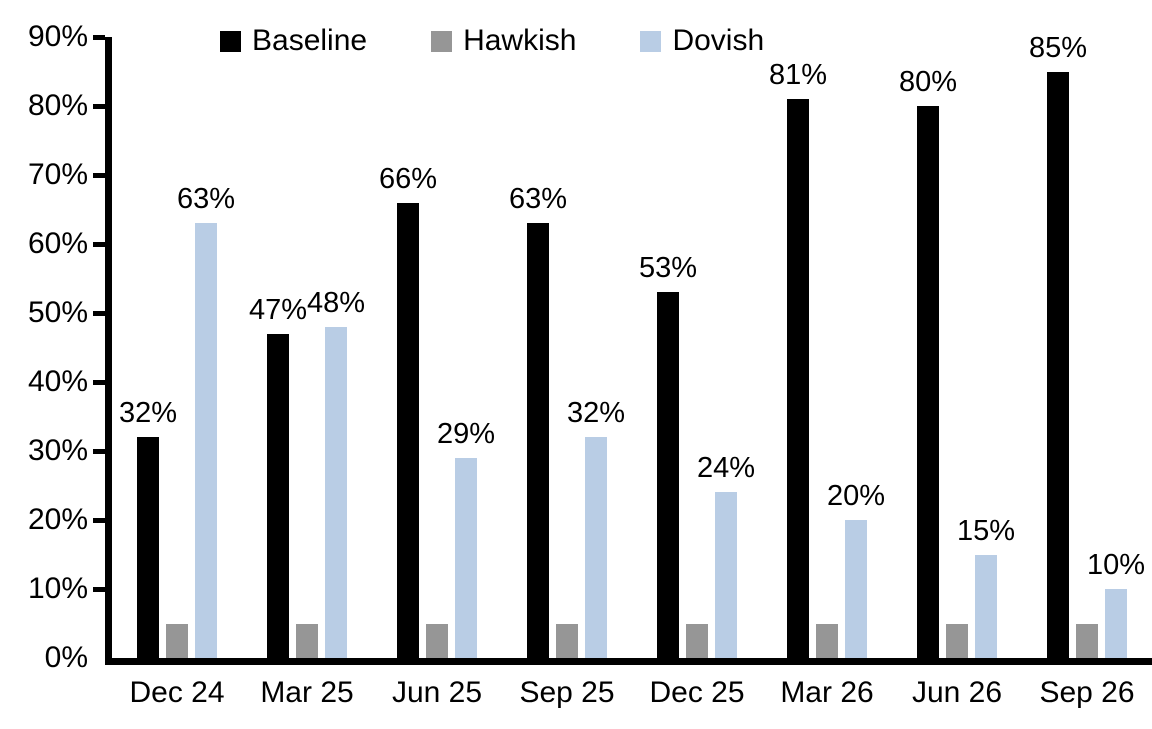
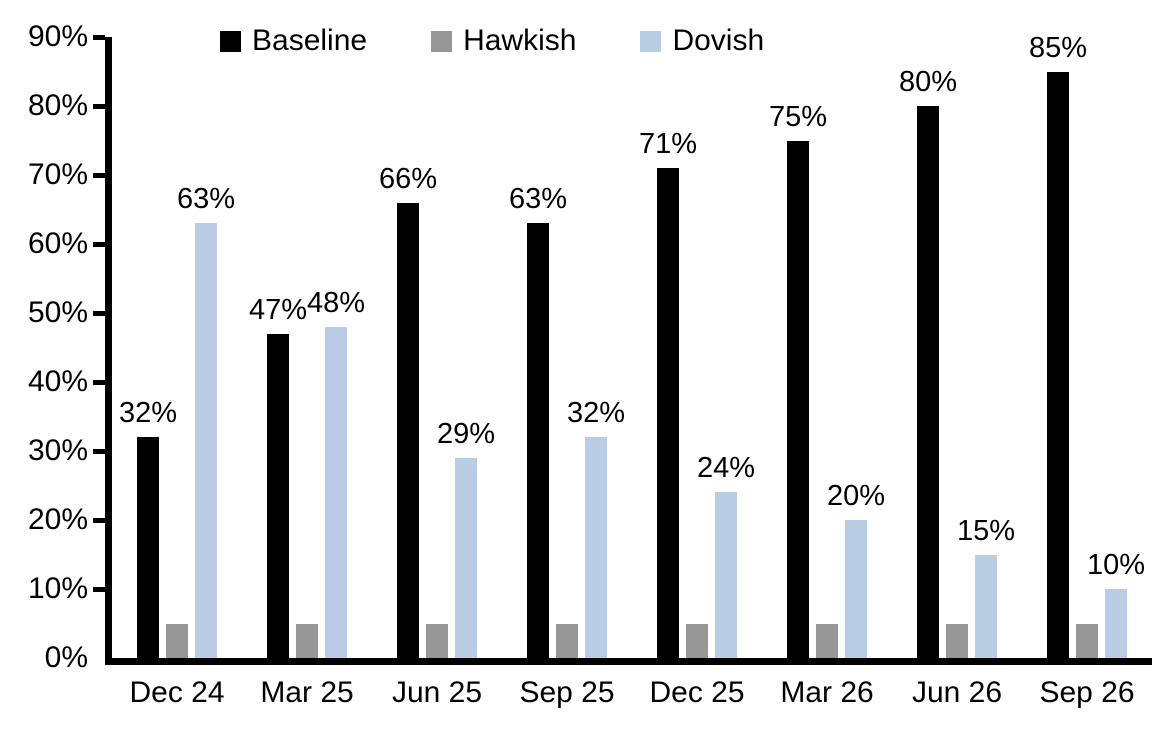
Baseline/Dec 25: 53% -> 71%
Baseline/Mar 26: 81% -> 75%
